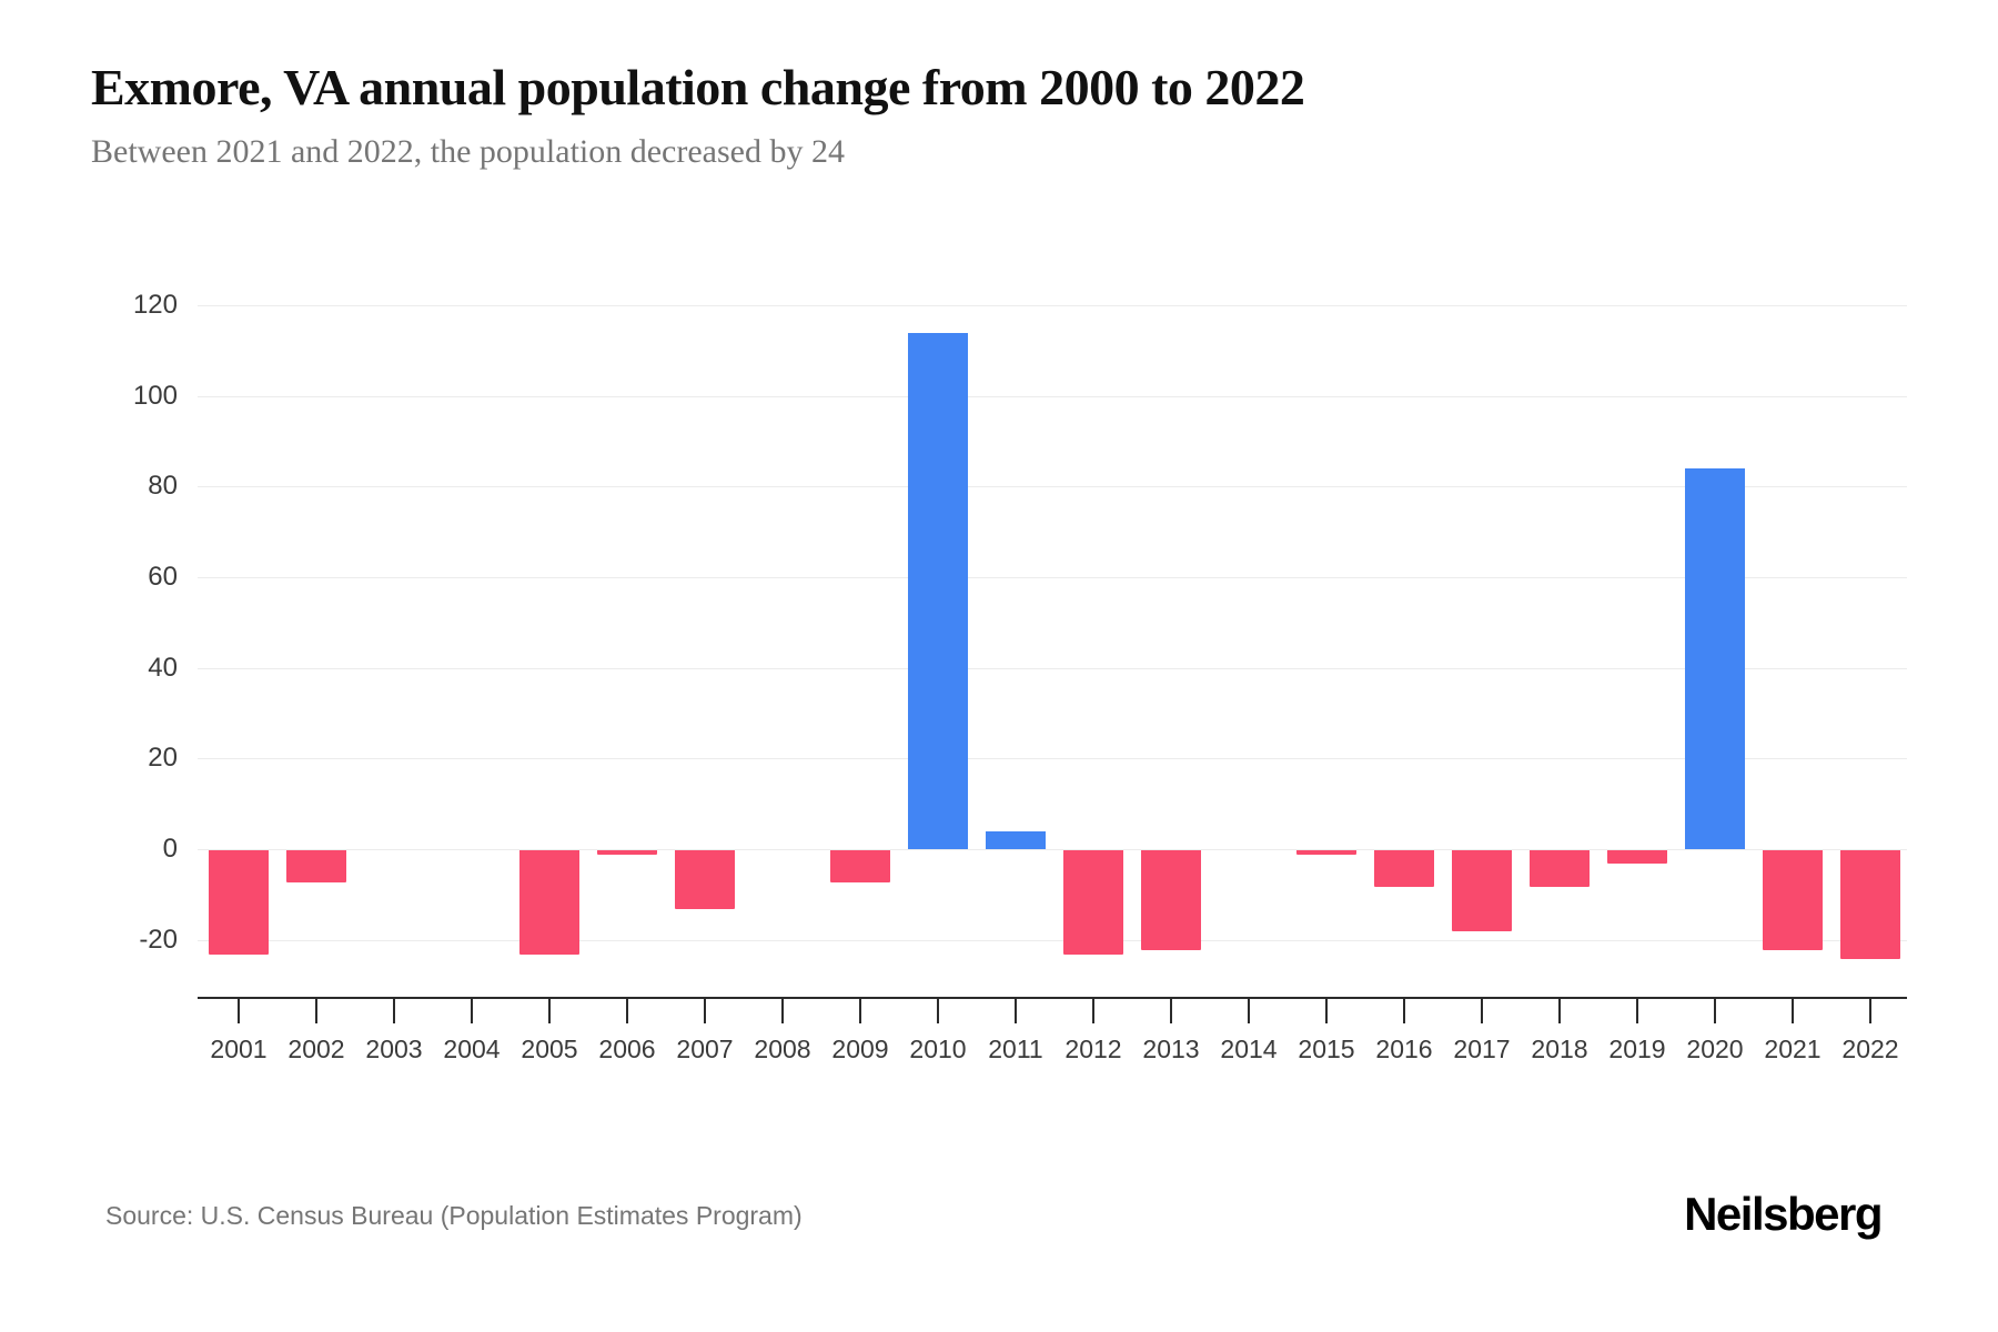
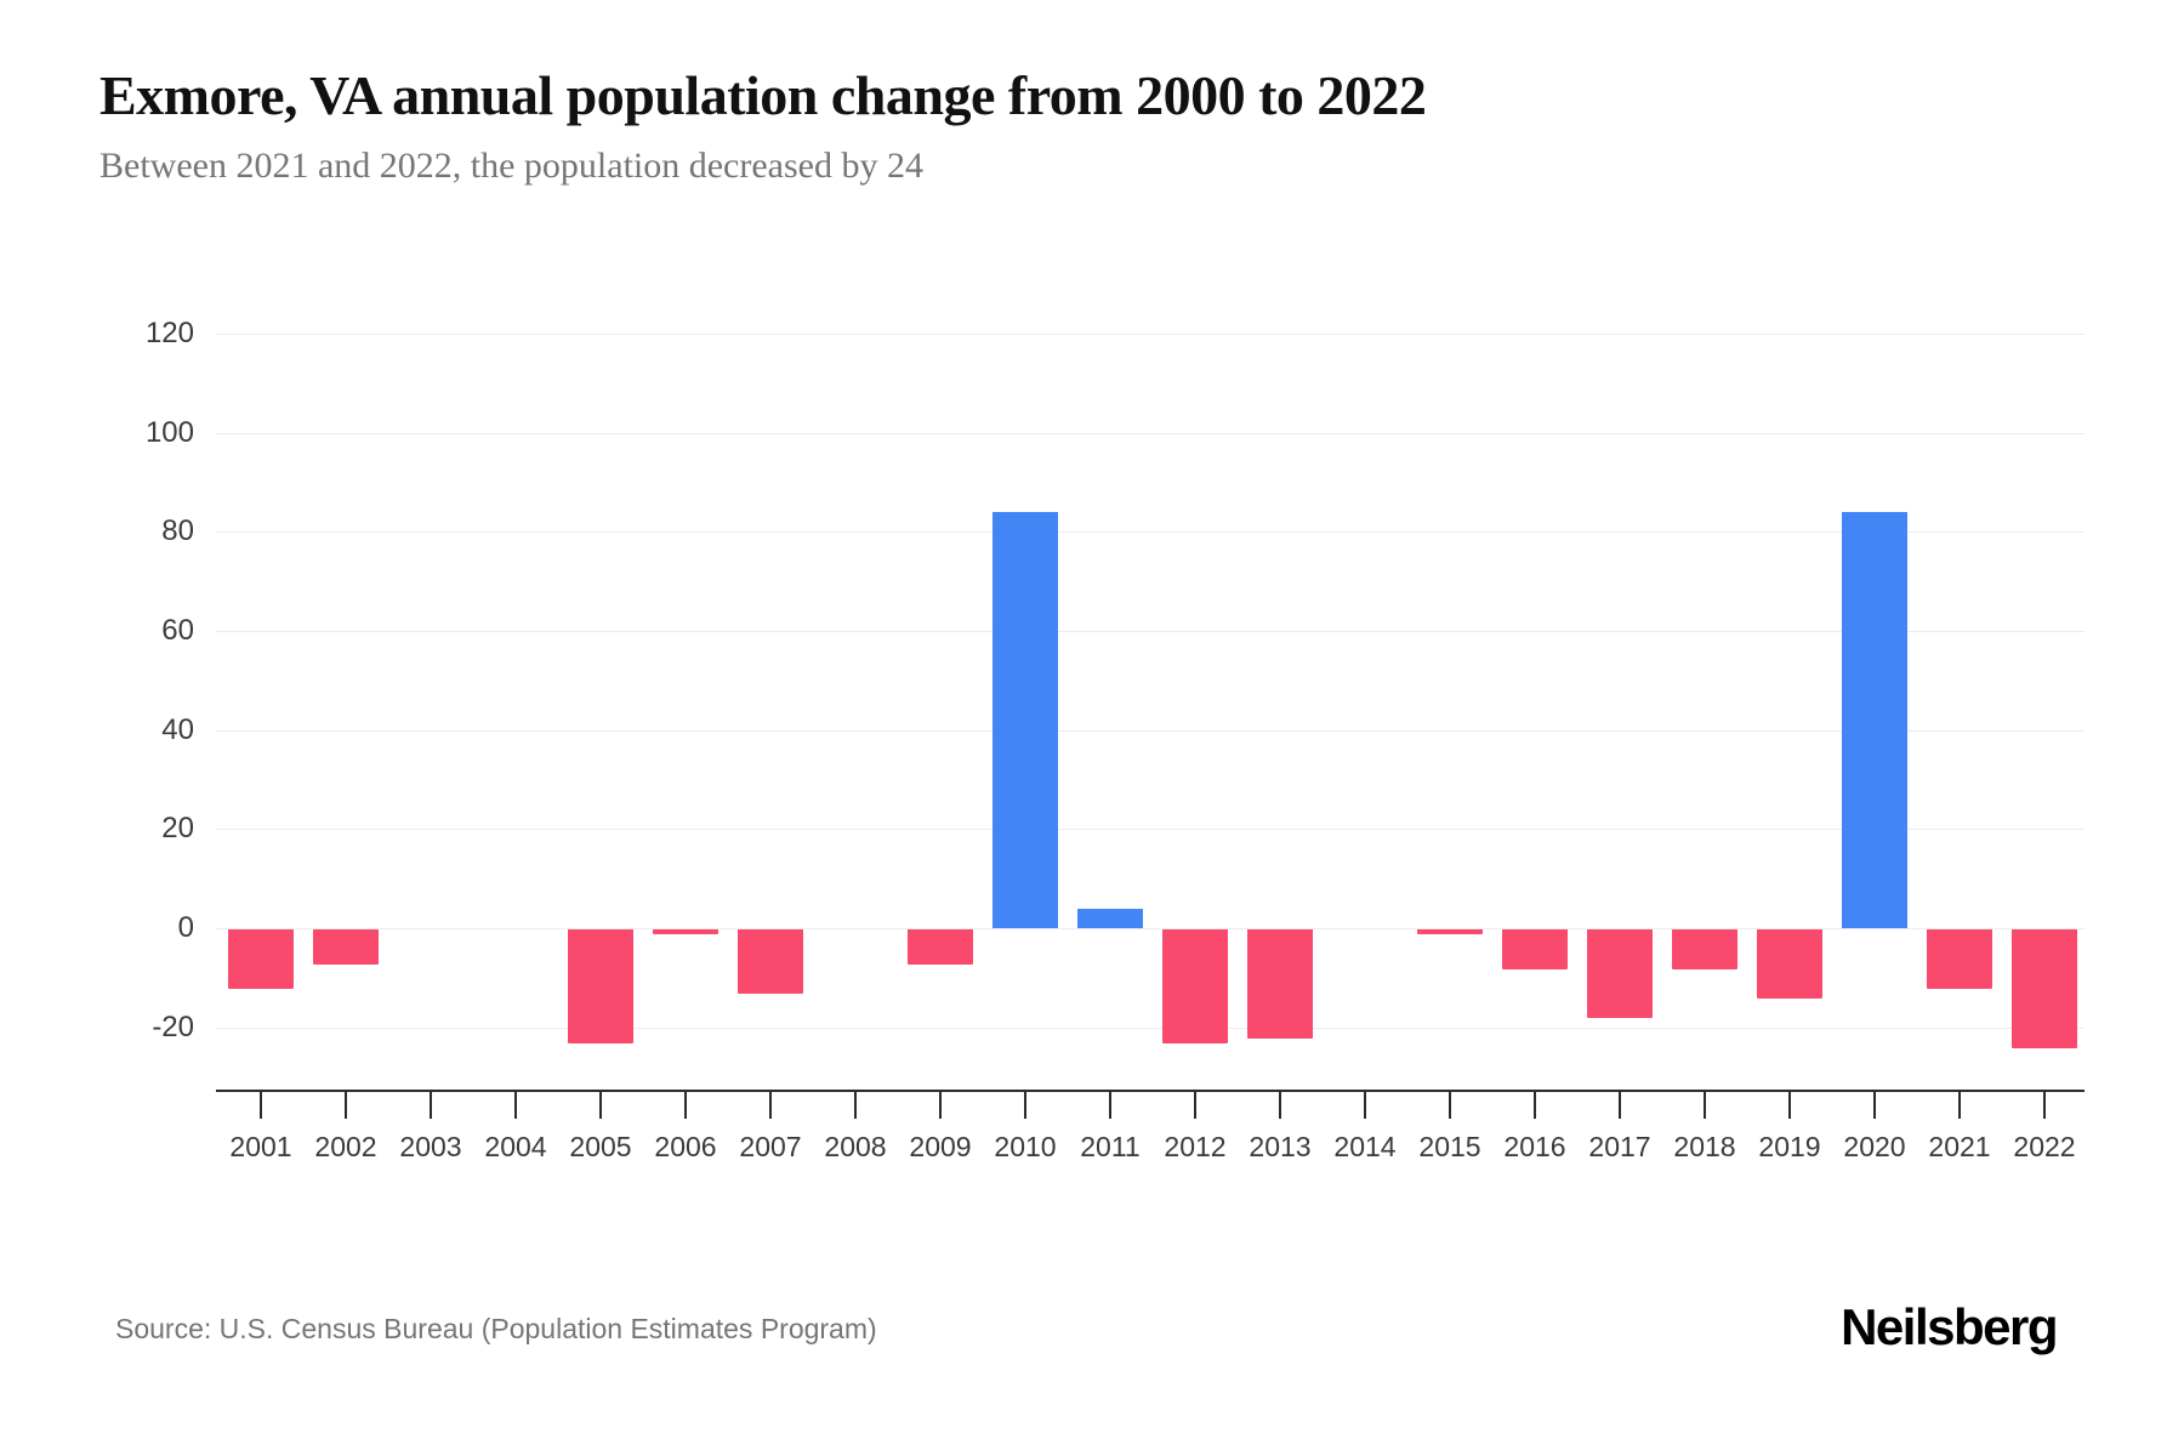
2001: -23 -> -12
2010: 114 -> 84
2019: -3 -> -14
2021: -22 -> -12
